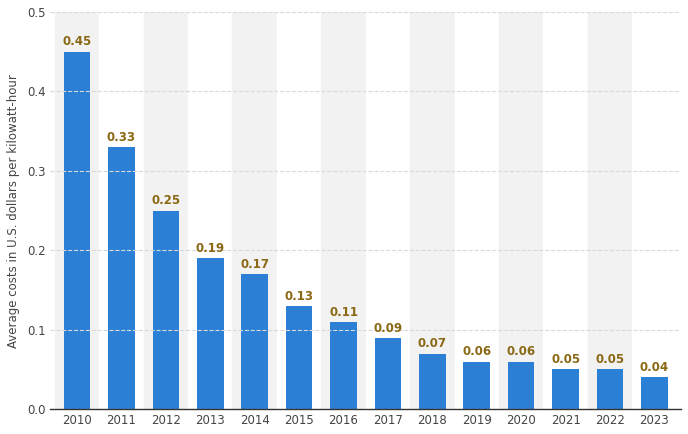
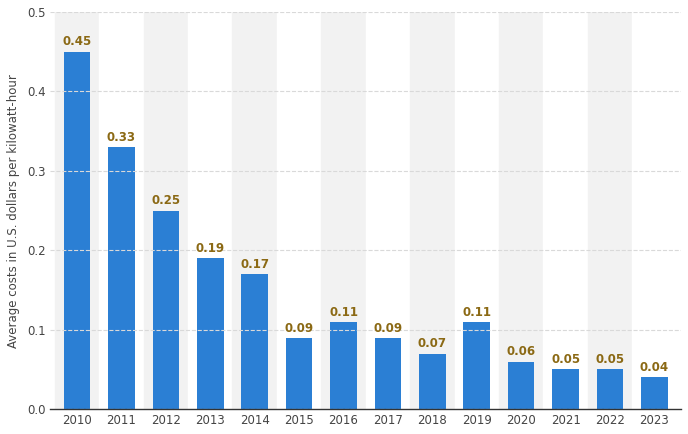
2015: 0.13 -> 0.09
2019: 0.06 -> 0.11
